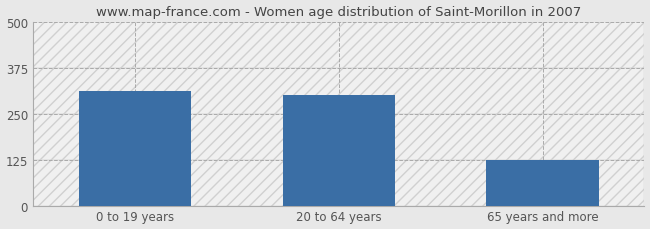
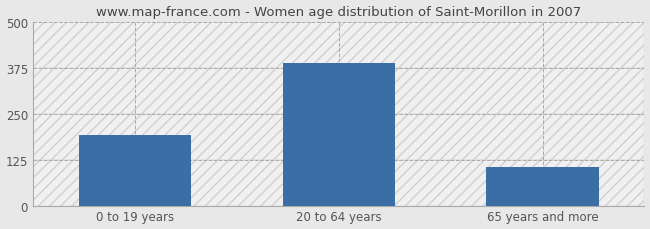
0 to 19 years: 310 -> 193
20 to 64 years: 300 -> 388
65 years and more: 125 -> 106
